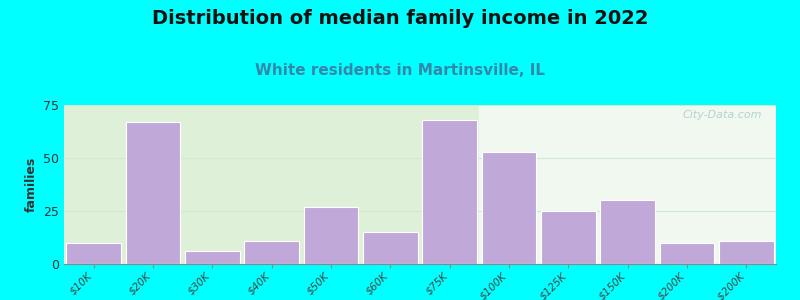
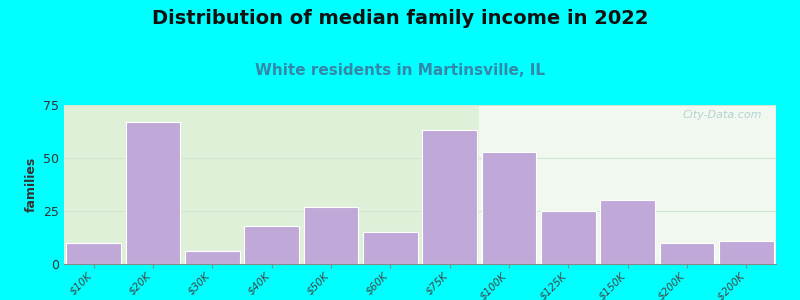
$40K: 11 -> 18
$75K: 68 -> 63
